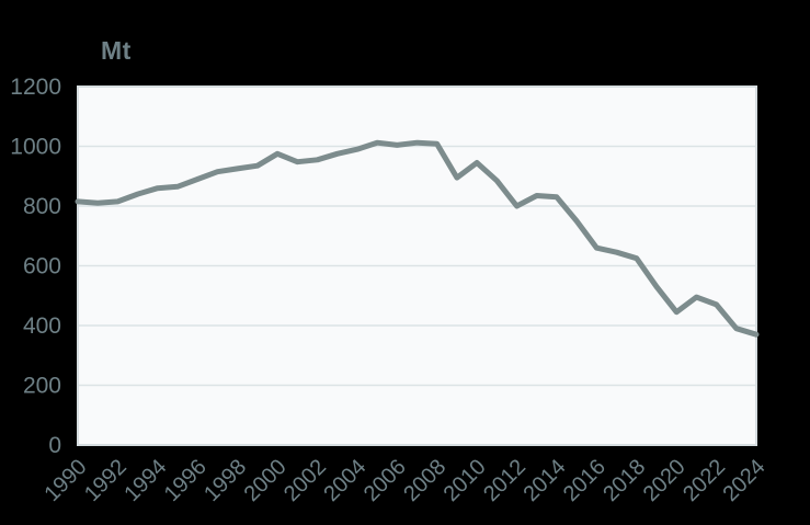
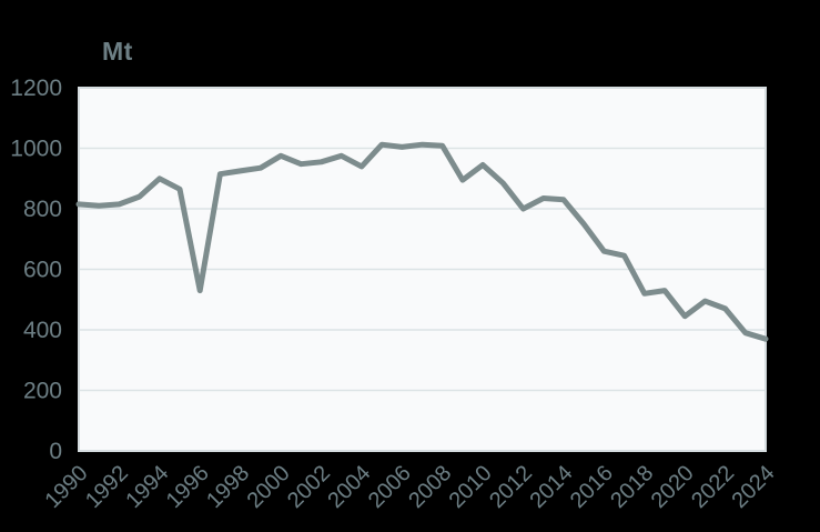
1994: 860 -> 900
1996: 890 -> 530
2004: 990 -> 940
2018: 620 -> 520
